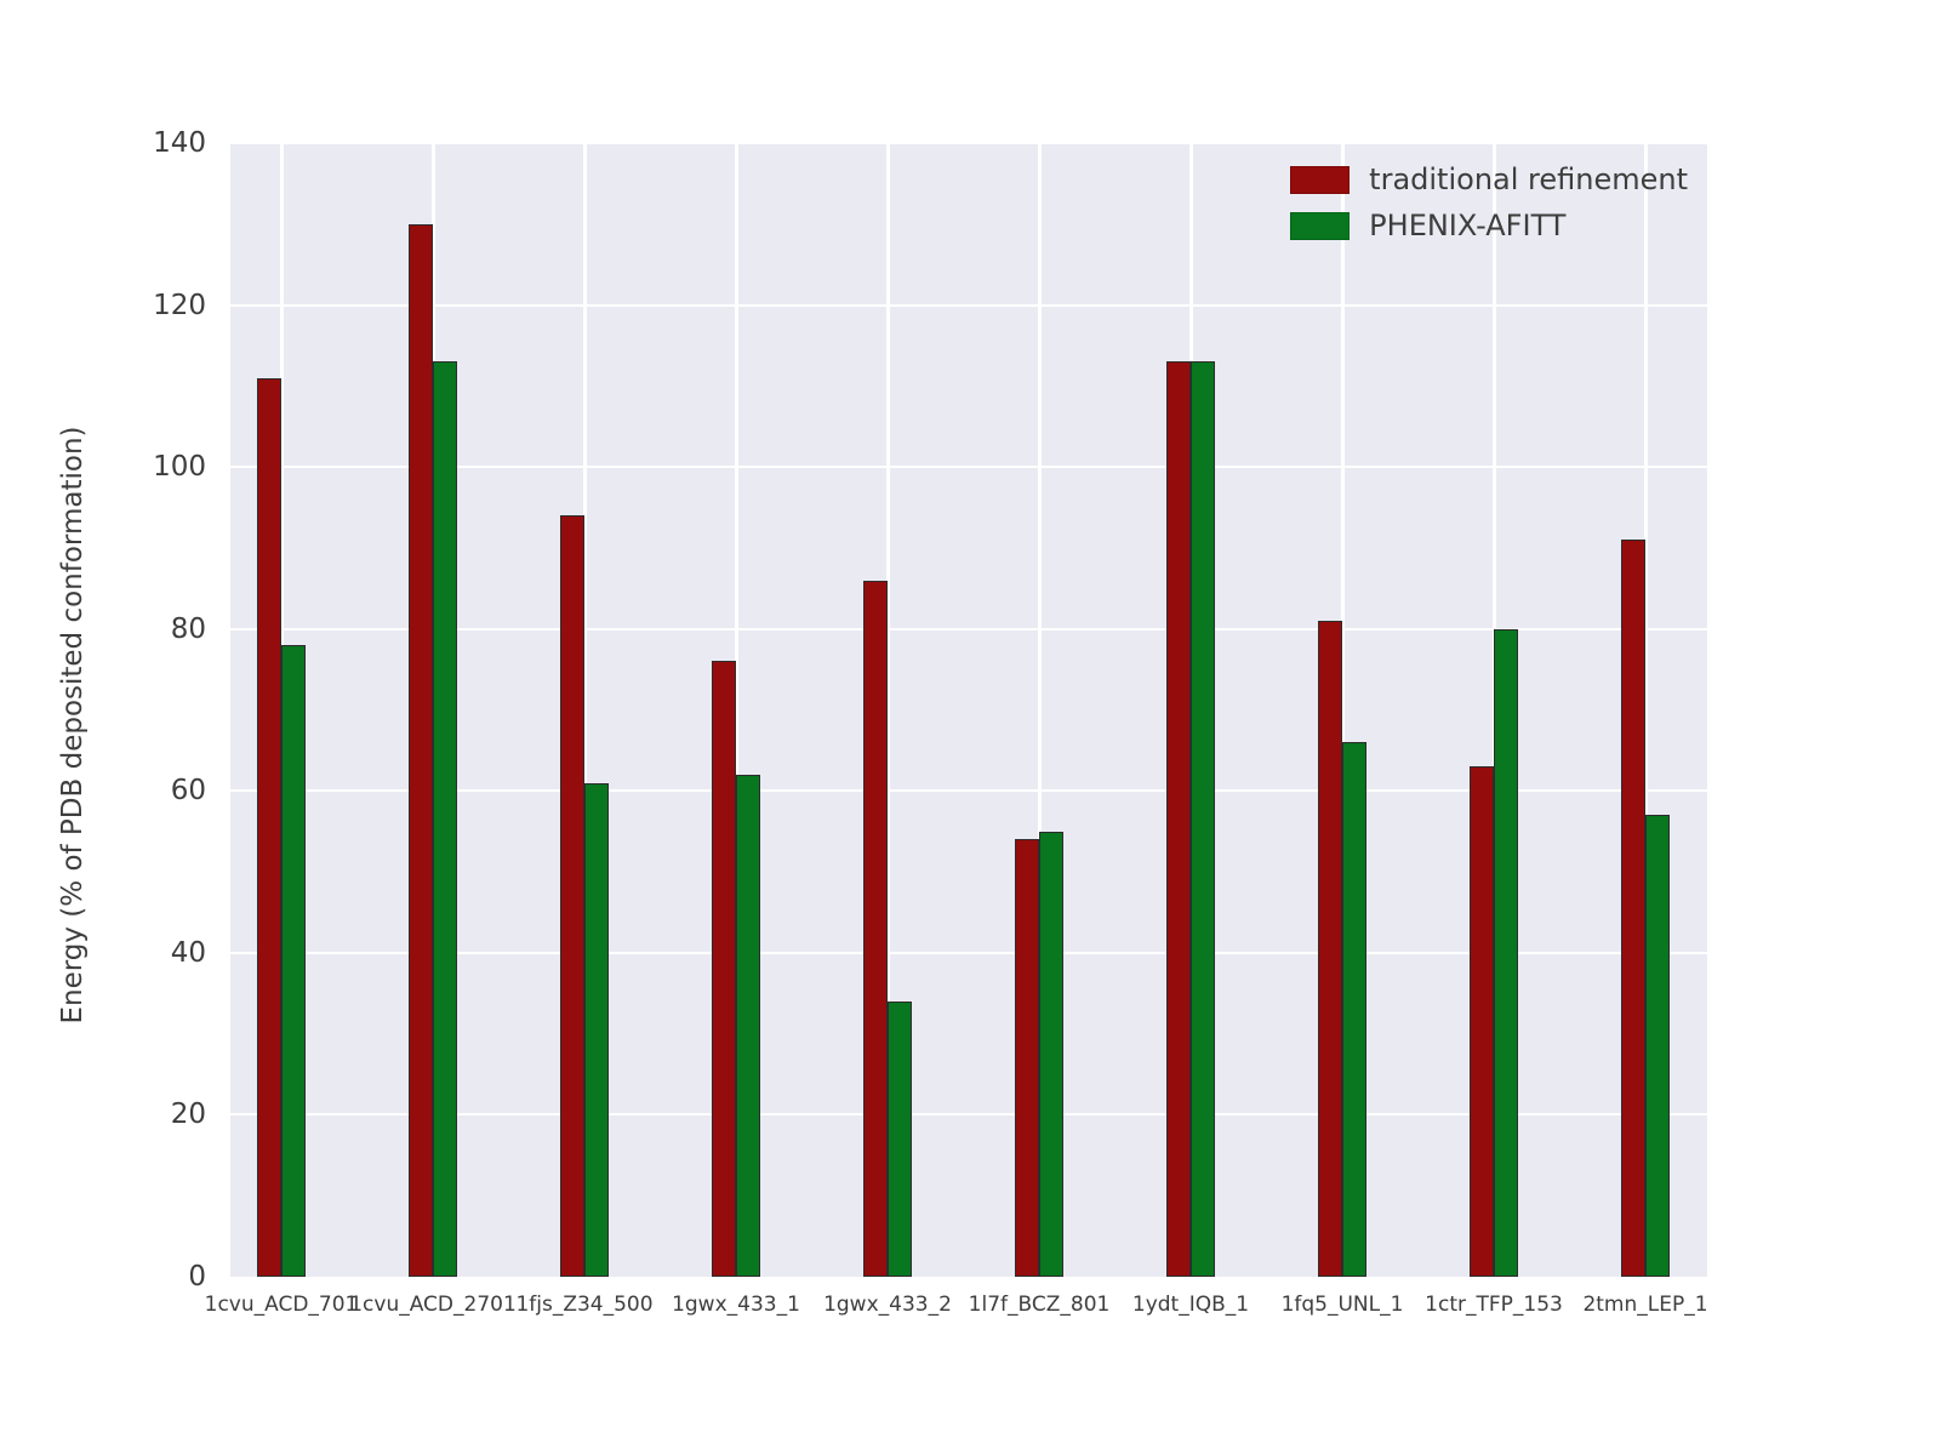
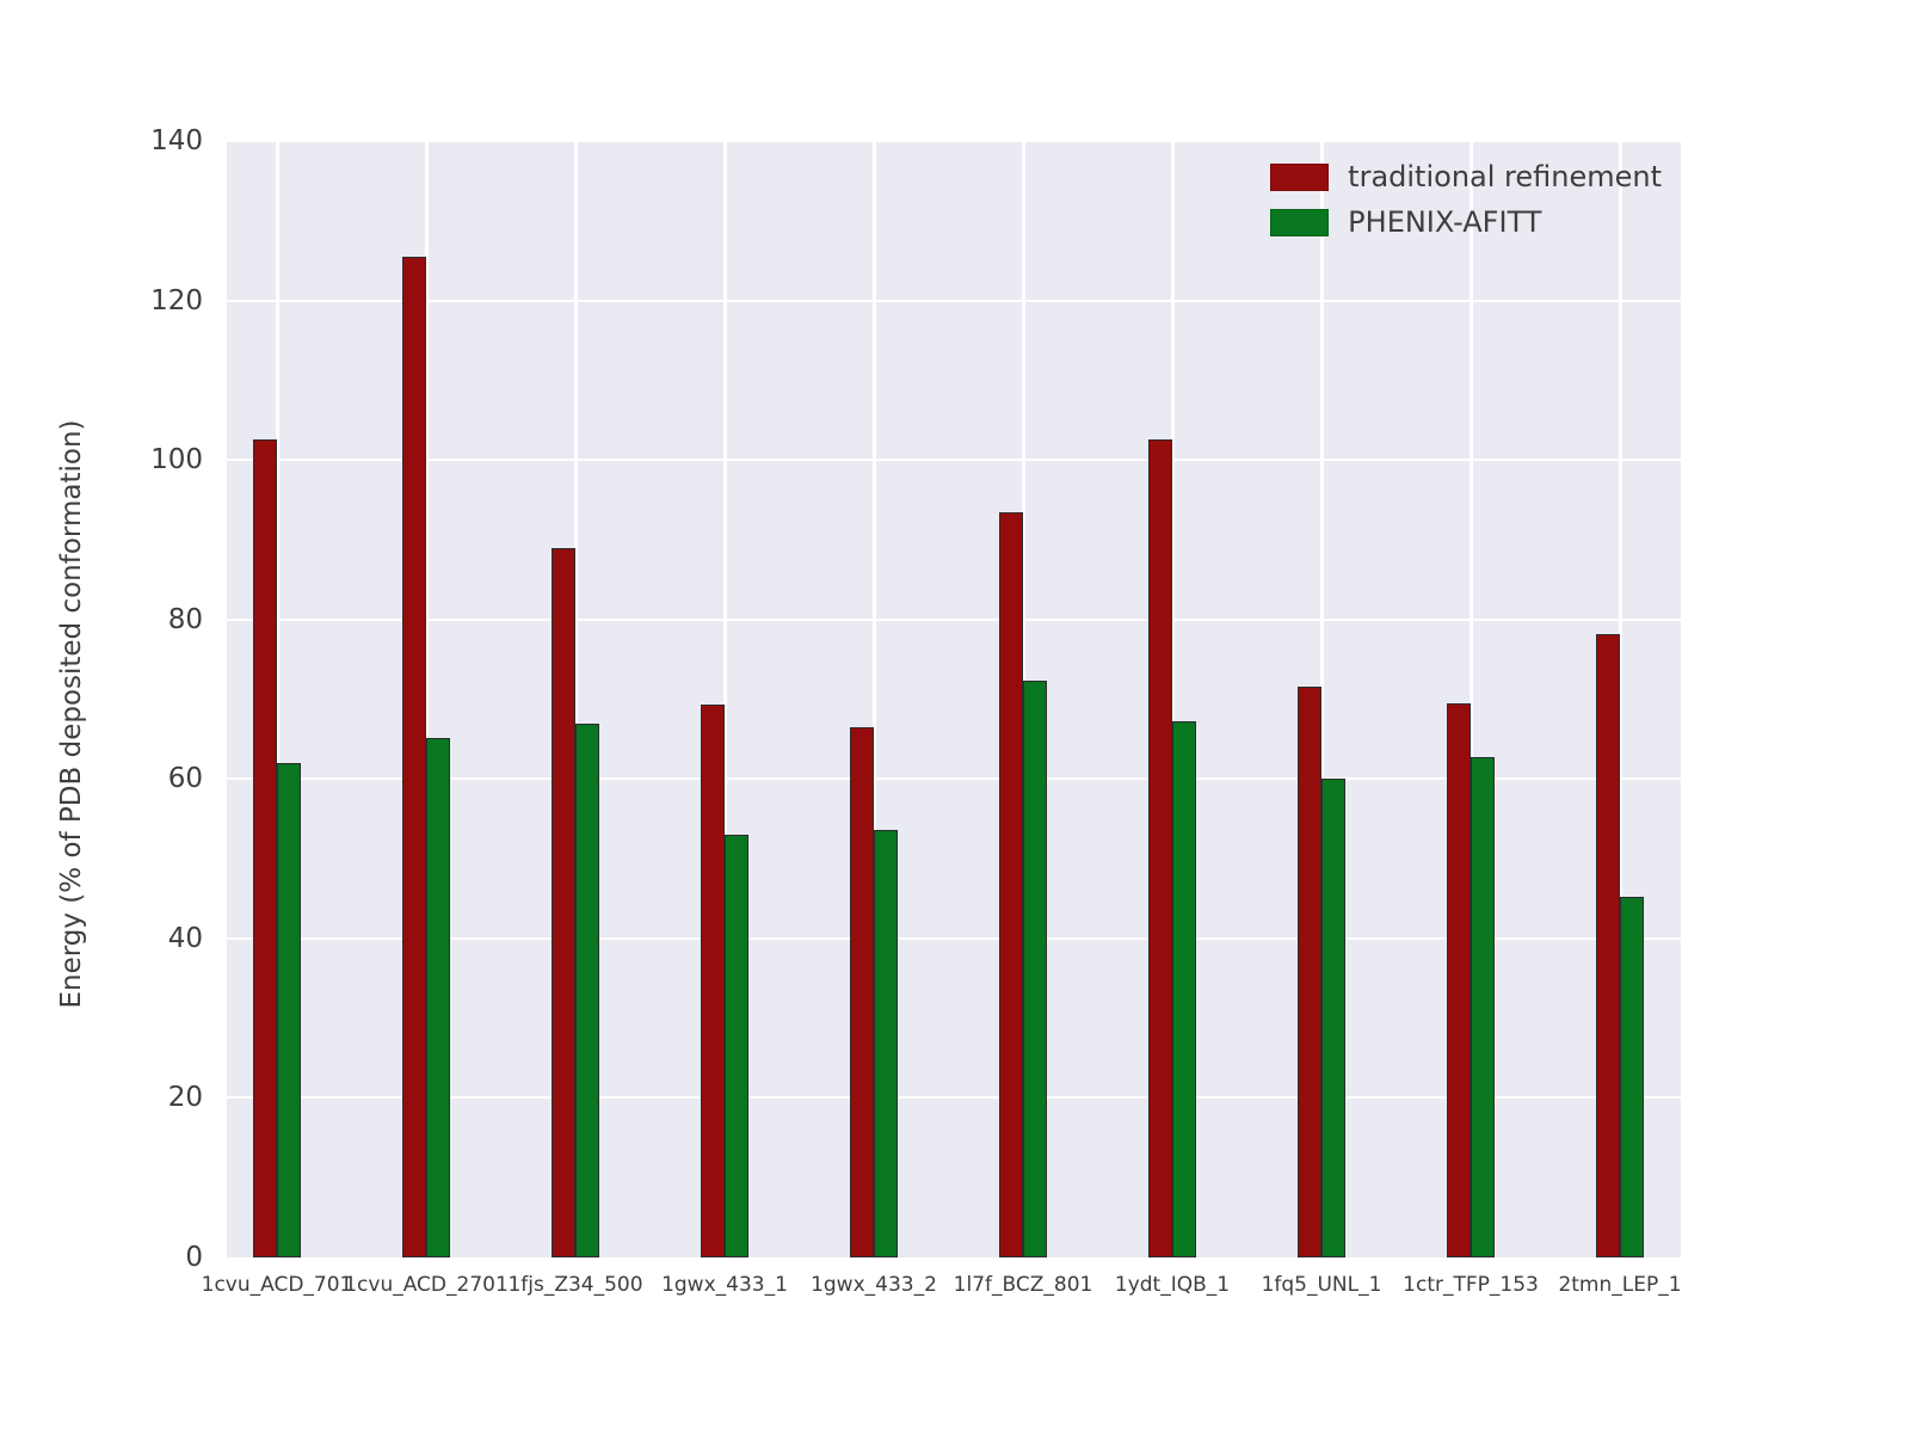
traditional refinement/1cvu_ACD_701: 111 -> 102
PHENIX-AFITT/1cvu_ACD_701: 78 -> 62
traditional refinement/1cvu_ACD_2701: 130 -> 126
PHENIX-AFITT/1cvu_ACD_2701: 113 -> 65
traditional refinement/1fjs_Z34_500: 94 -> 89
PHENIX-AFITT/1fjs_Z34_500: 61 -> 67
traditional refinement/1gwx_433_1: 76 -> 69
PHENIX-AFITT/1gwx_433_1: 62 -> 53
traditional refinement/1gwx_433_2: 86 -> 66
PHENIX-AFITT/1gwx_433_2: 34 -> 54
traditional refinement/1l7f_BCZ_801: 54 -> 94
PHENIX-AFITT/1l7f_BCZ_801: 55 -> 72
traditional refinement/1ydt_IQB_1: 113 -> 102
PHENIX-AFITT/1ydt_IQB_1: 113 -> 67
traditional refinement/1fq5_UNL_1: 81 -> 72
PHENIX-AFITT/1fq5_UNL_1: 66 -> 60
traditional refinement/1ctr_TFP_153: 63 -> 70
PHENIX-AFITT/1ctr_TFP_153: 80 -> 63
traditional refinement/2tmn_LEP_1: 91 -> 78
PHENIX-AFITT/2tmn_LEP_1: 57 -> 45
